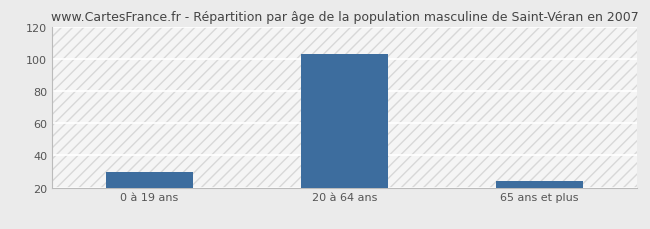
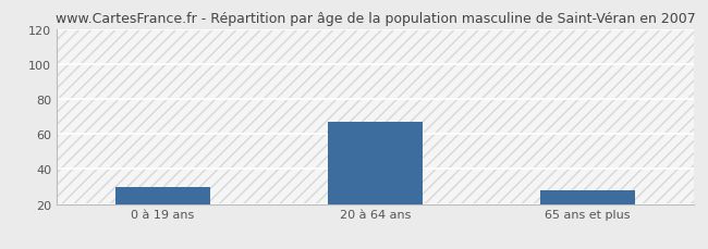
20 à 64 ans: 103 -> 67
65 ans et plus: 24 -> 28
